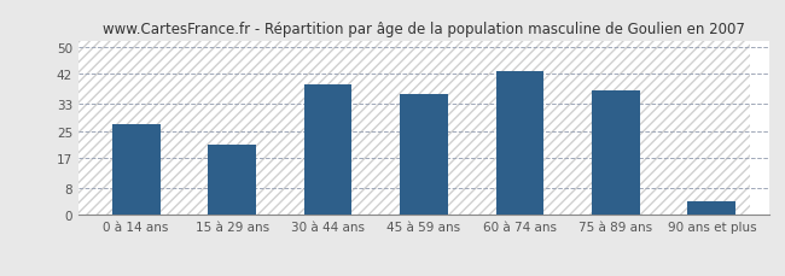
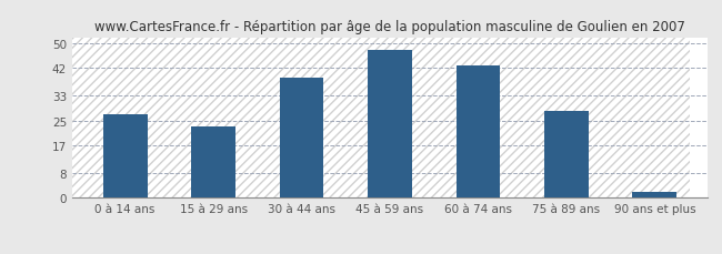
15 à 29 ans: 21 -> 23
45 à 59 ans: 36 -> 48
75 à 89 ans: 37 -> 28
90 ans et plus: 4 -> 2
